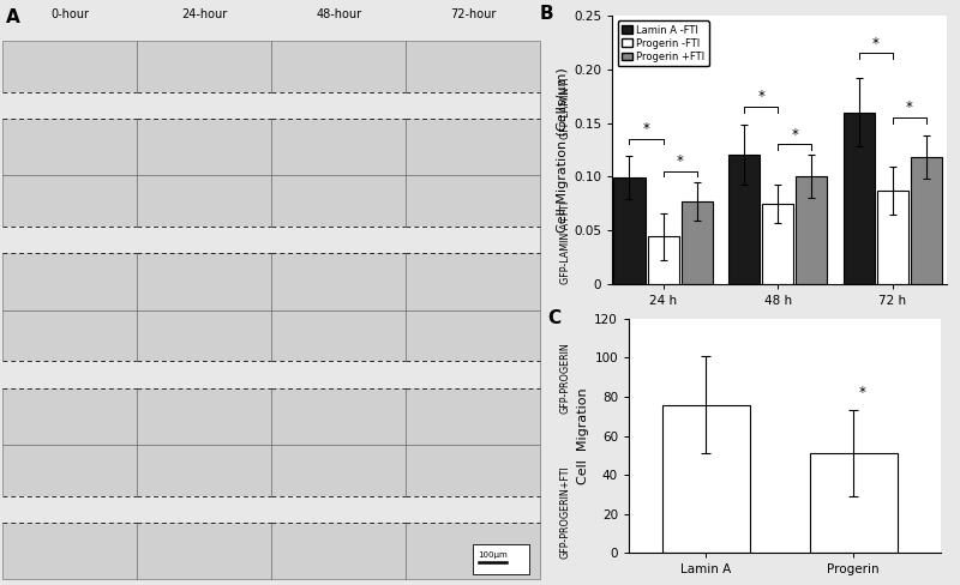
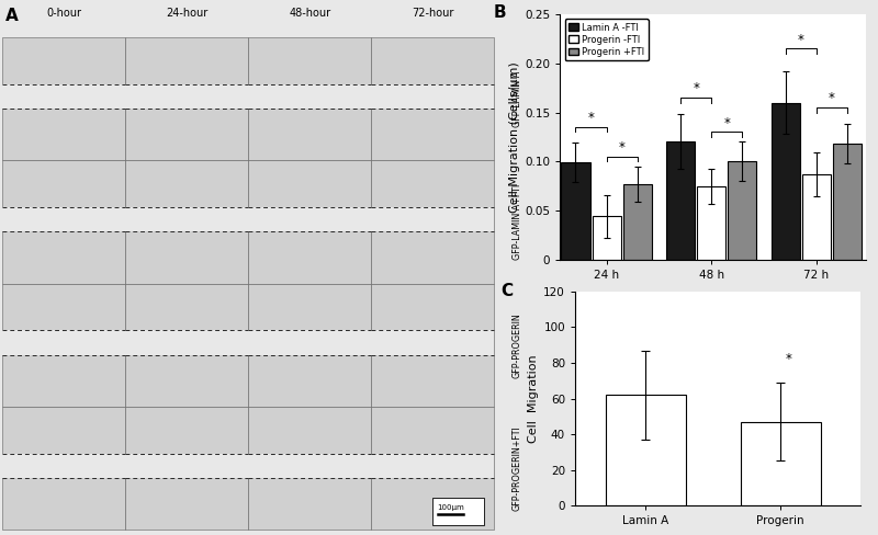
Lamin A: 76 -> 62
Progerin: 51 -> 47
